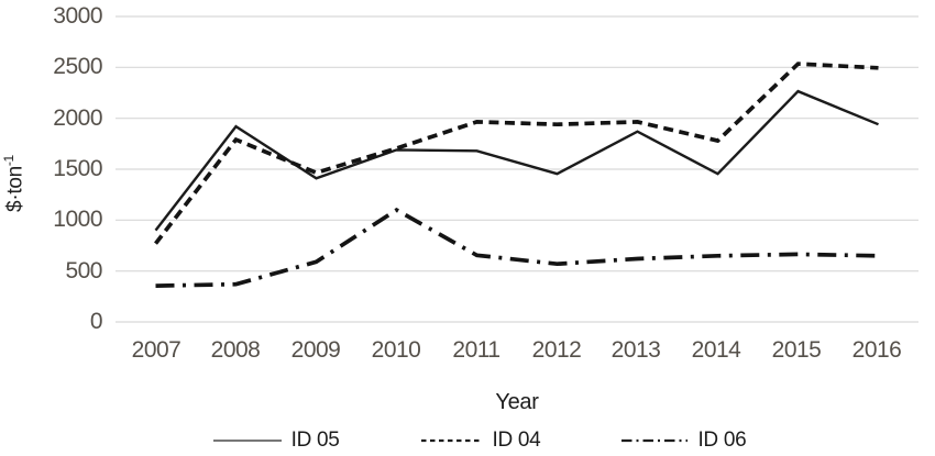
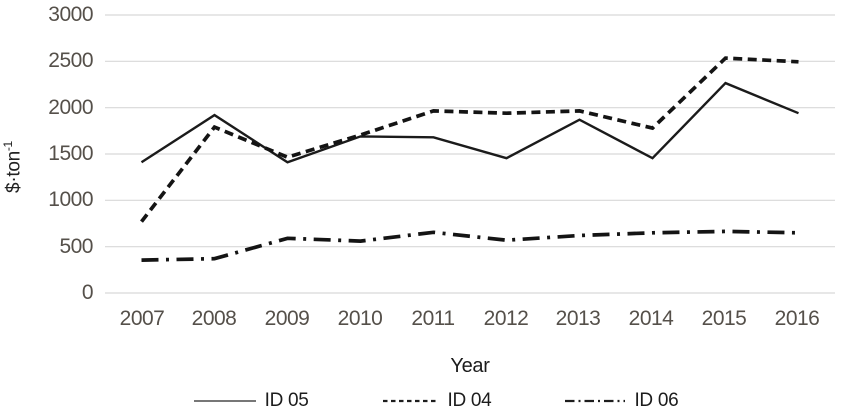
ID 05/2007: 900 -> 1400
ID 06/2010: 1100 -> 600
